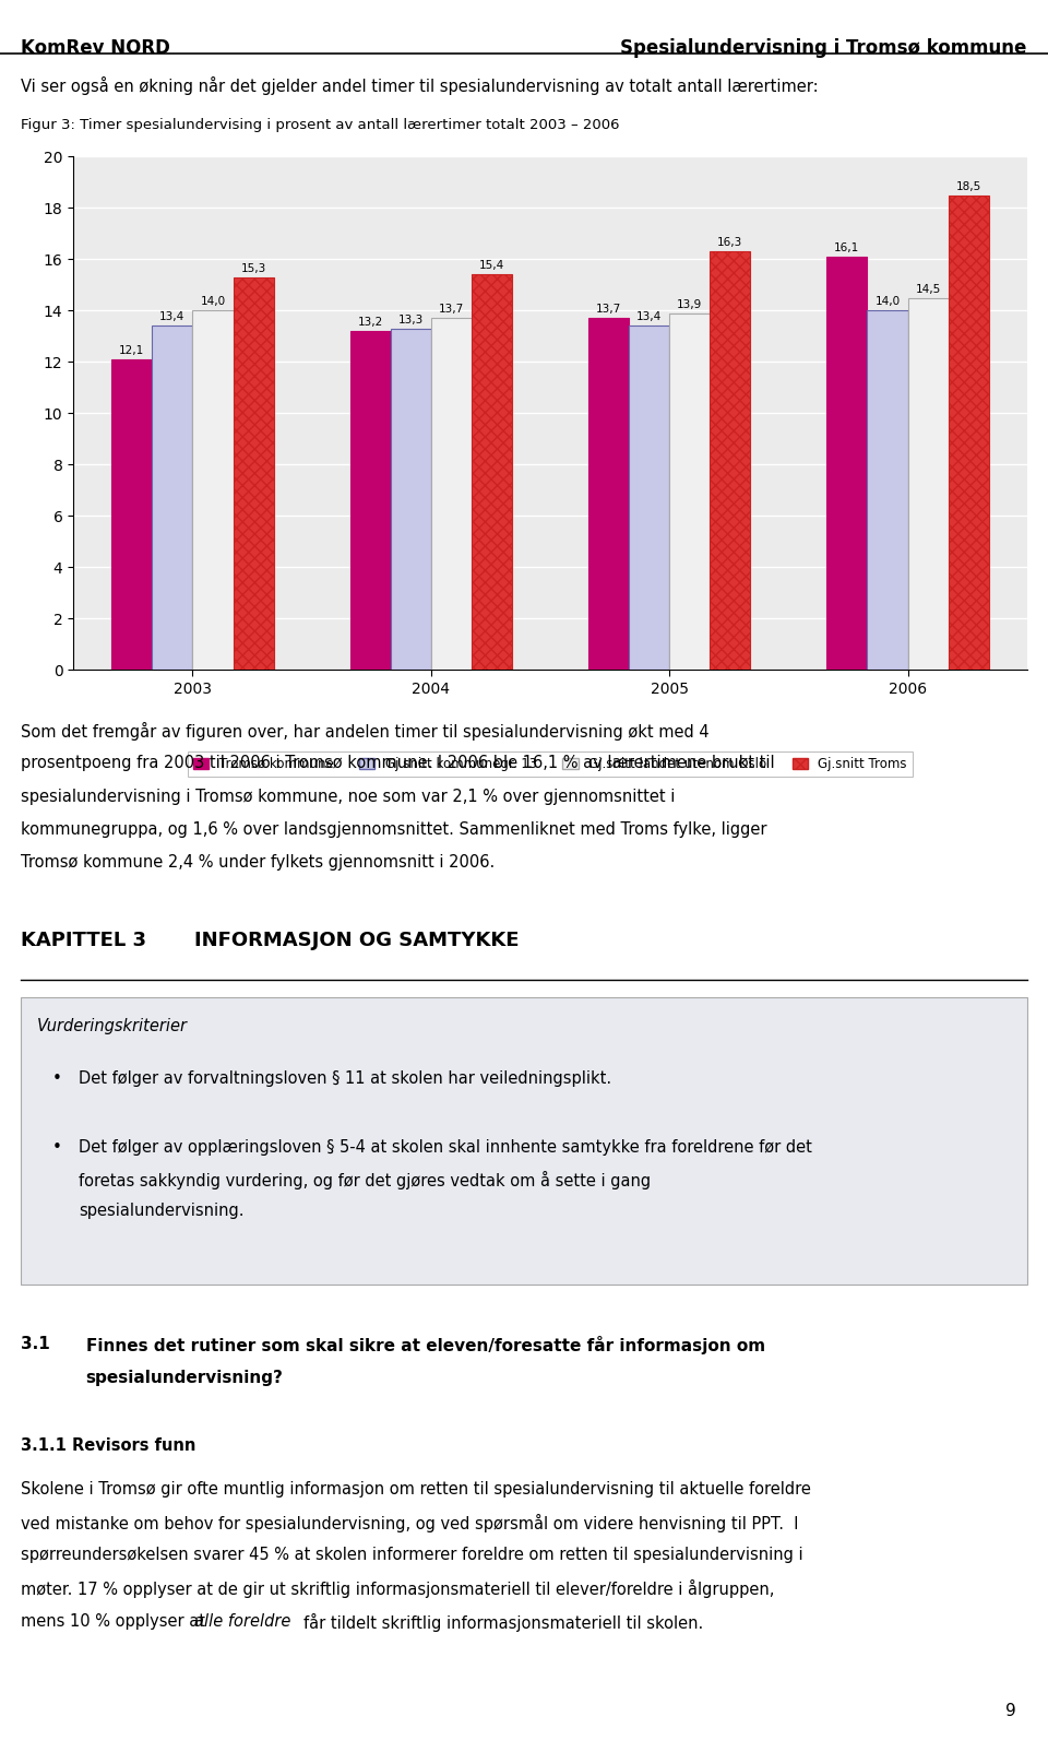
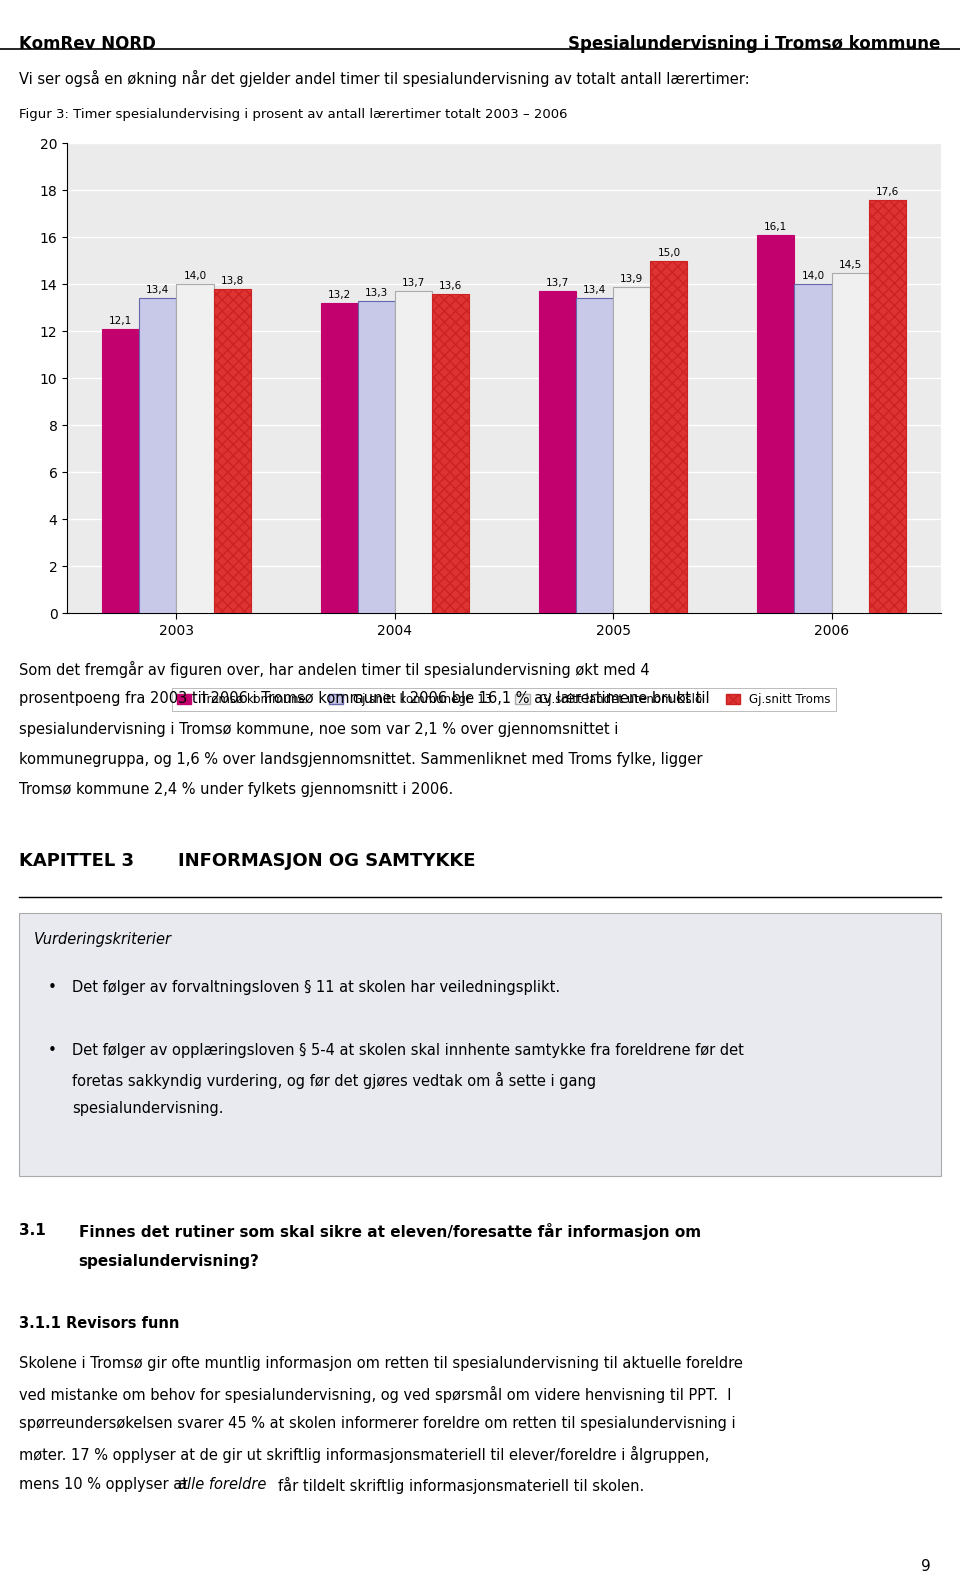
Gj.snitt Troms/2003: 15,3 -> 13,8
Gj.snitt Troms/2004: 15,4 -> 13,6
Gj.snitt Troms/2005: 16,3 -> 15,0
Gj.snitt Troms/2006: 18,5 -> 17,6
